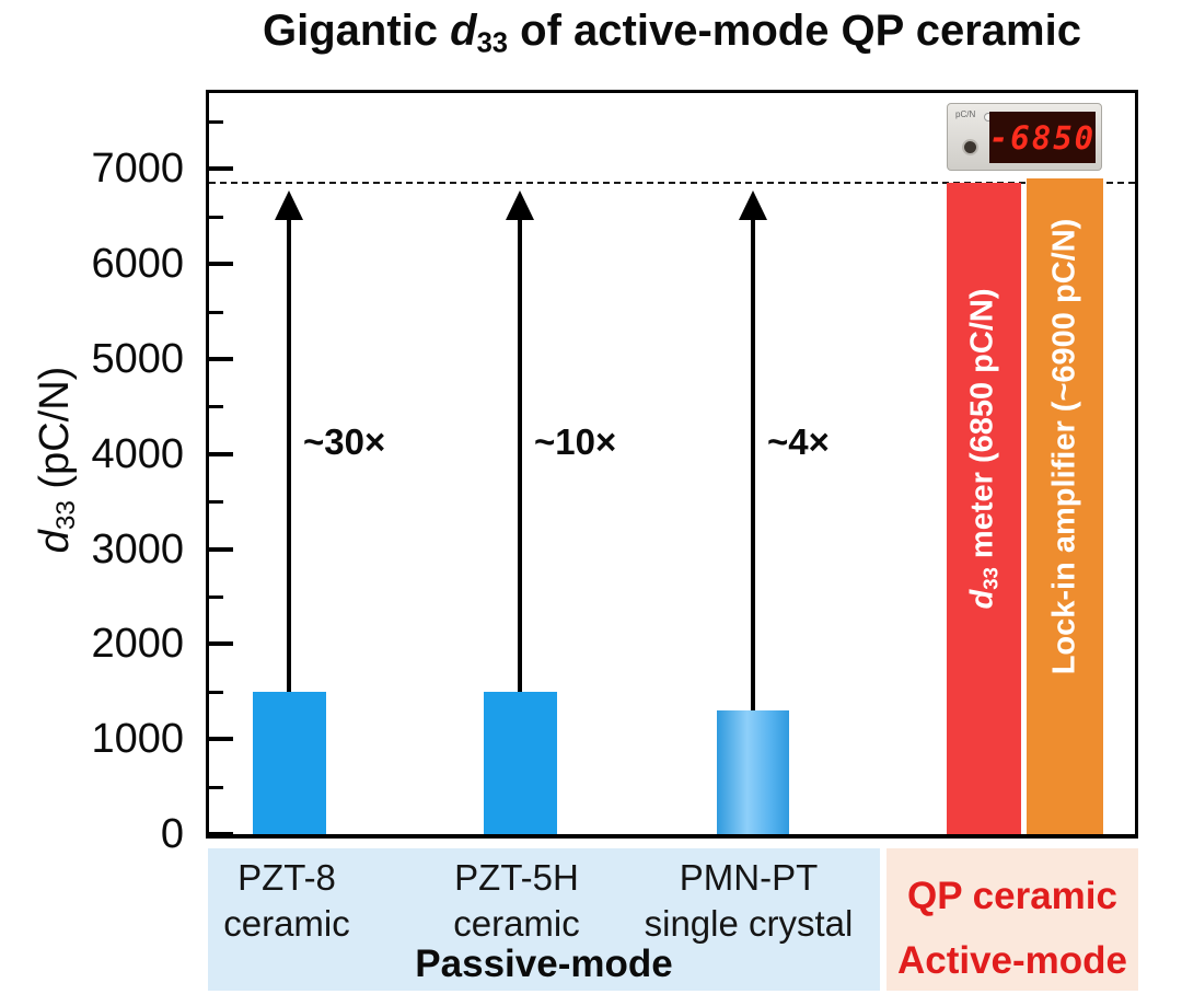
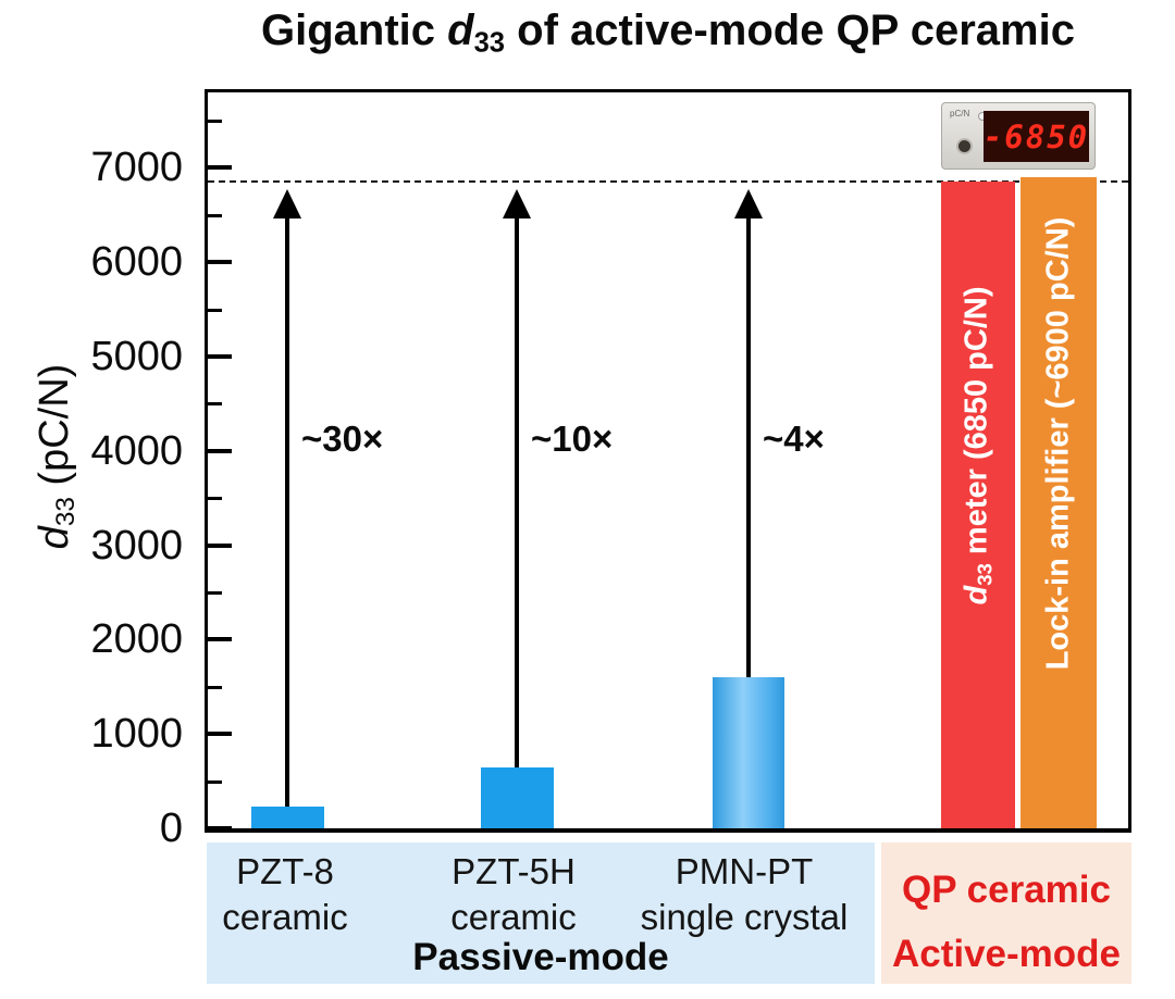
PZT-8 ceramic: 1500 -> 200
PZT-5H ceramic: 1500 -> 600
PMN-PT single crystal: 1300 -> 1600
